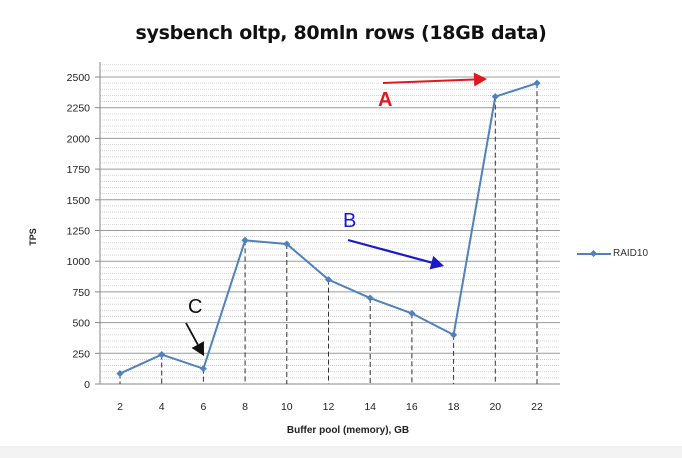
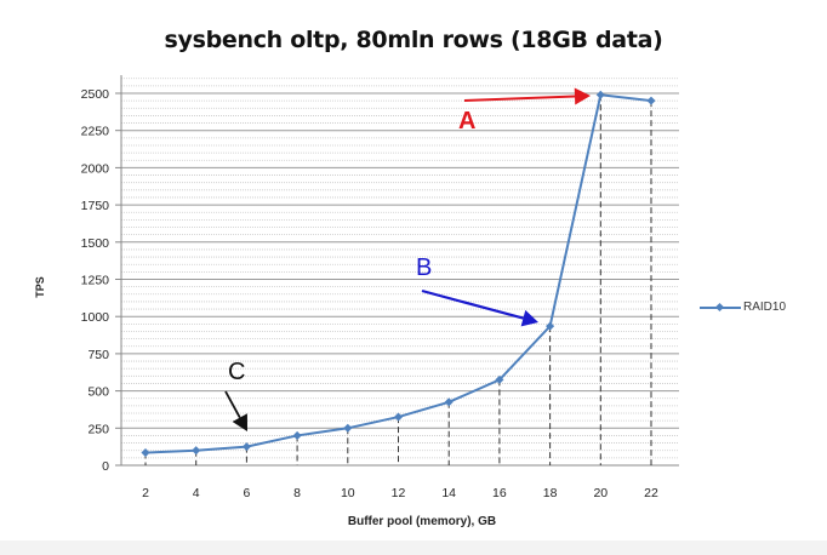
4: 240 -> 100
8: 1170 -> 200
10: 1140 -> 250
12: 850 -> 320
14: 700 -> 420
18: 400 -> 940
20: 2340 -> 2490
